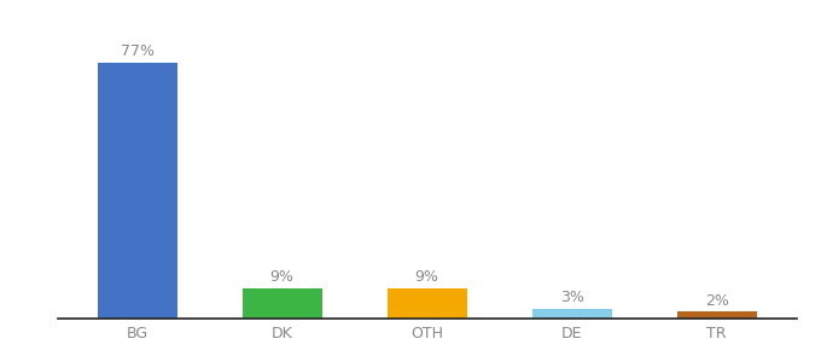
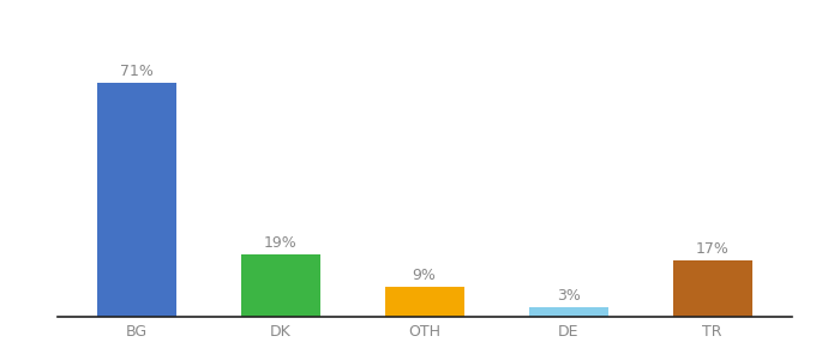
BG: 77% -> 71%
DK: 9% -> 19%
TR: 2% -> 17%
